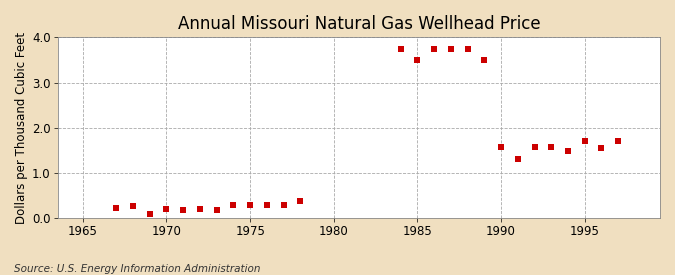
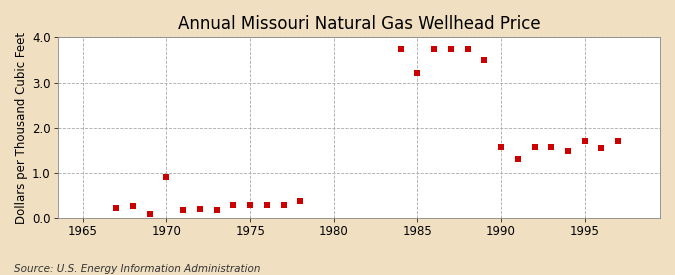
1970: 0.20 -> 0.90
1985: 3.50 -> 3.20
